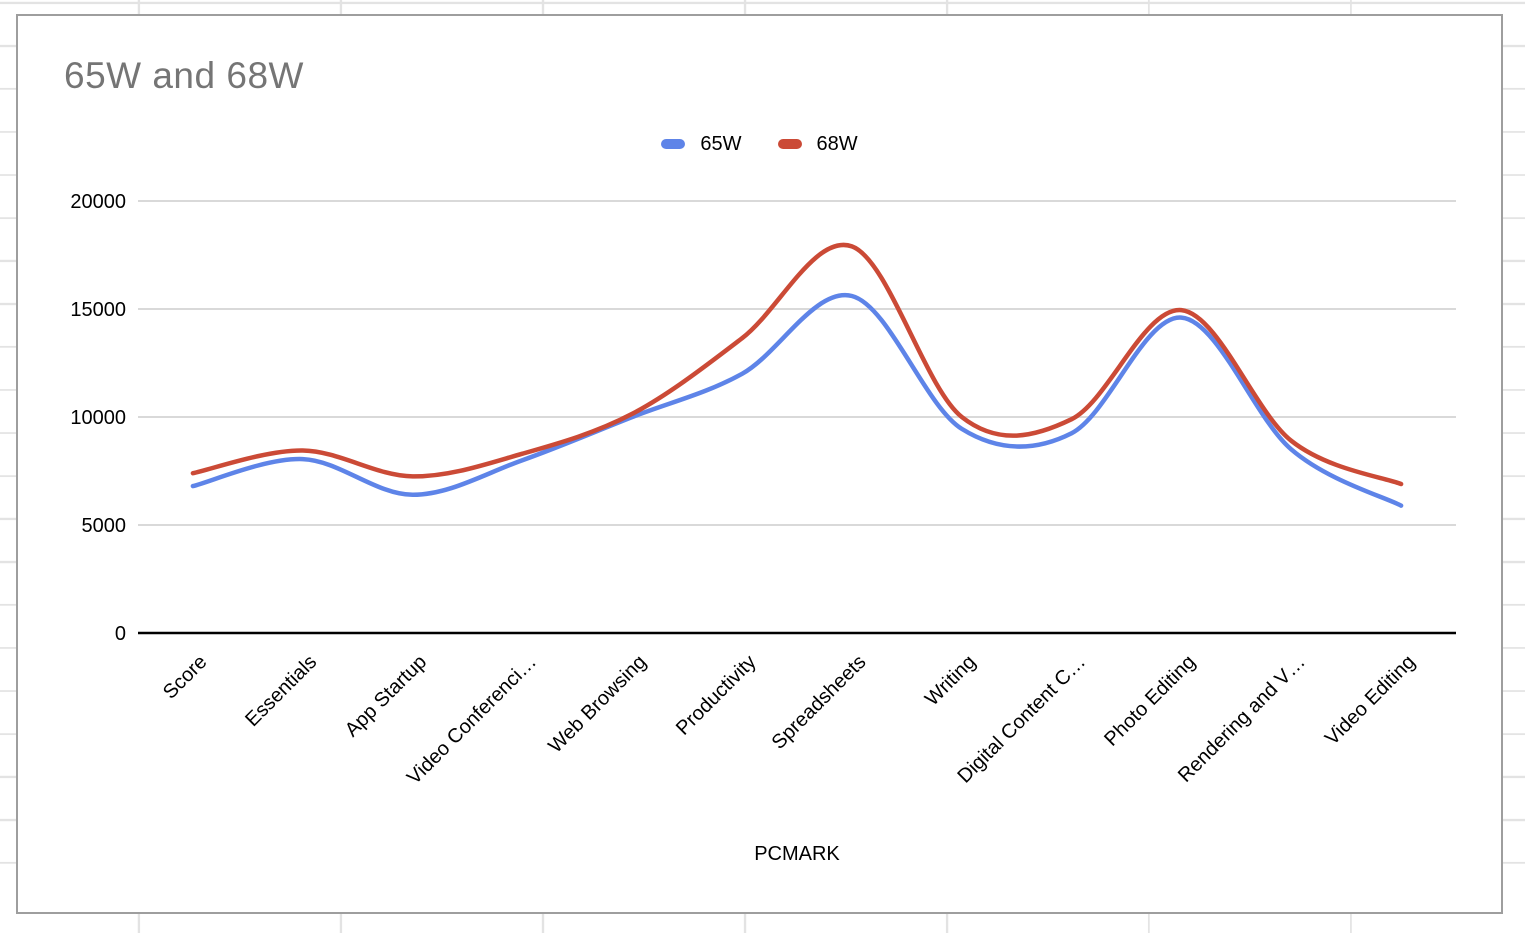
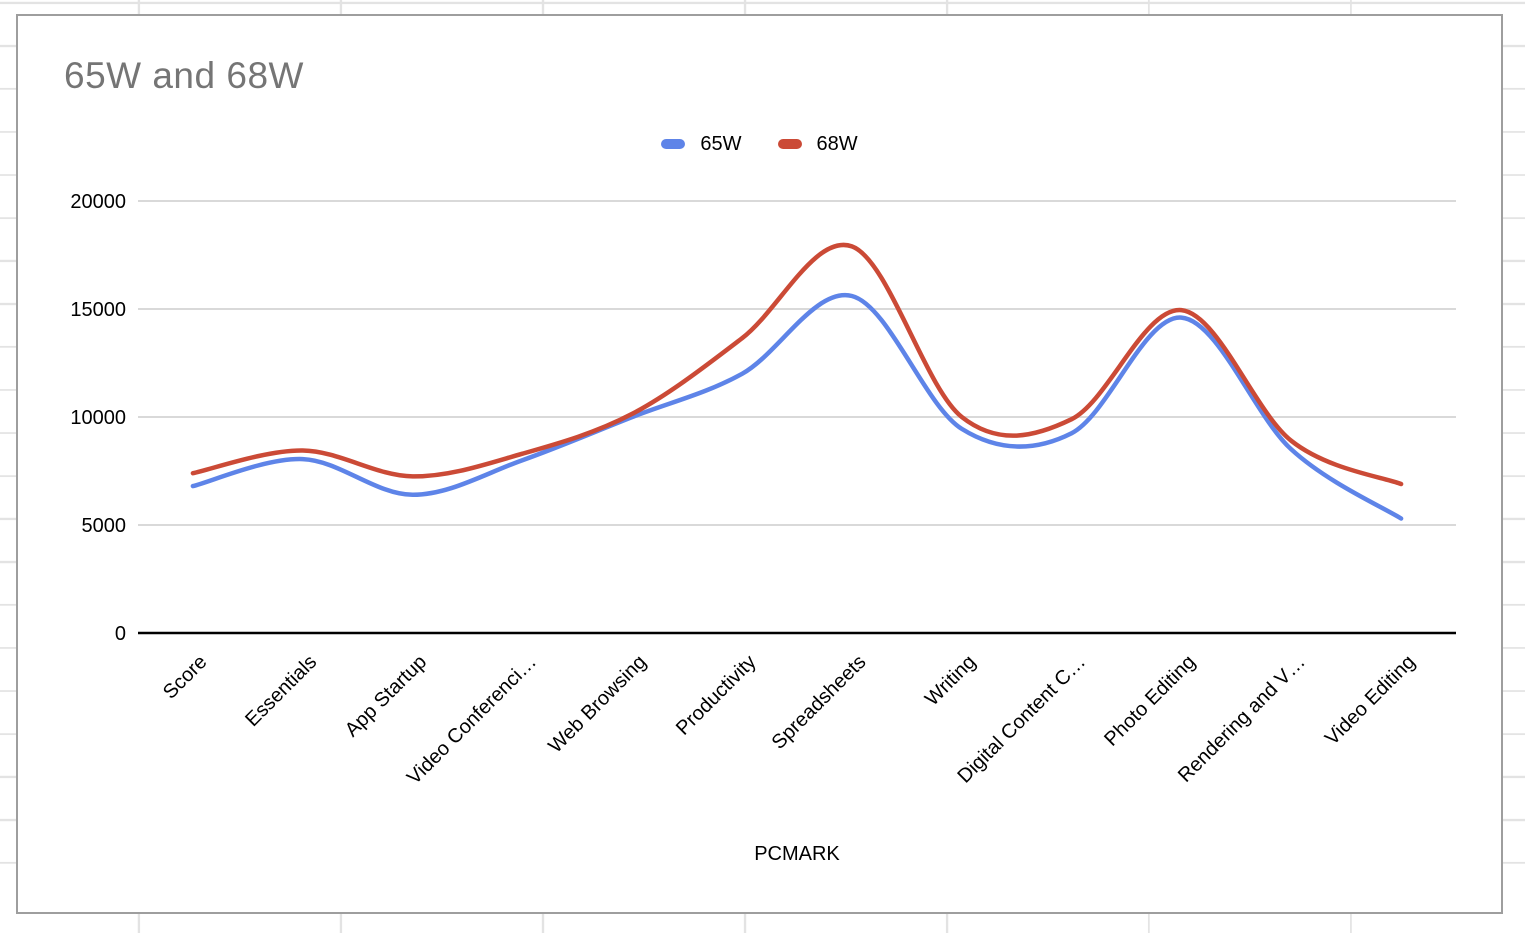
65W/Video Editing: 5900 -> 5300
